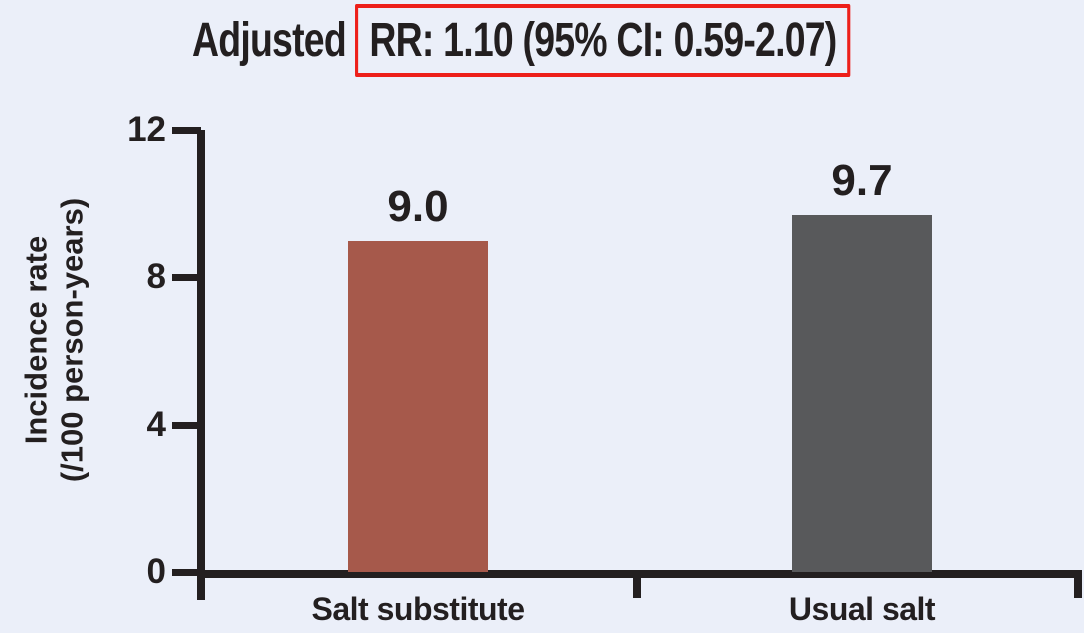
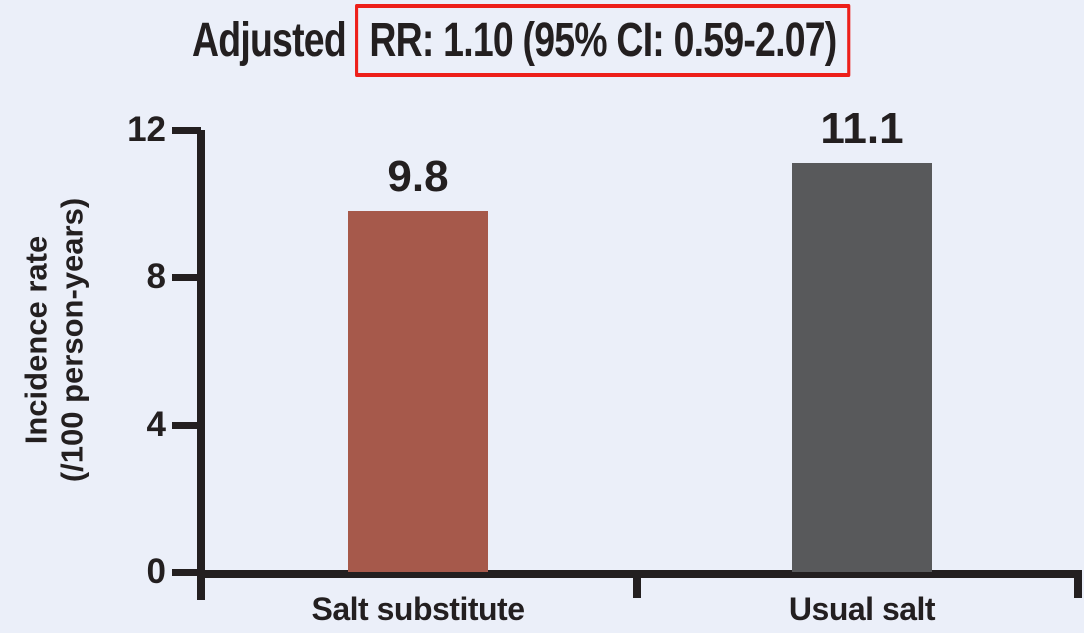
Salt substitute: 9.0 -> 9.8
Usual salt: 9.7 -> 11.1
